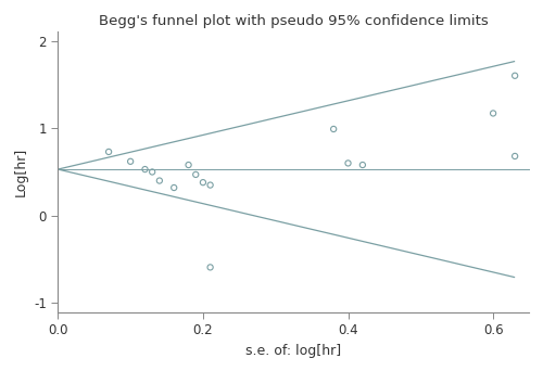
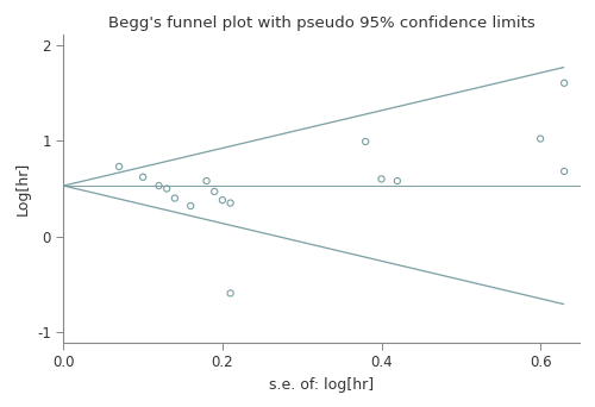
0.6: 1.17 -> 1.02
